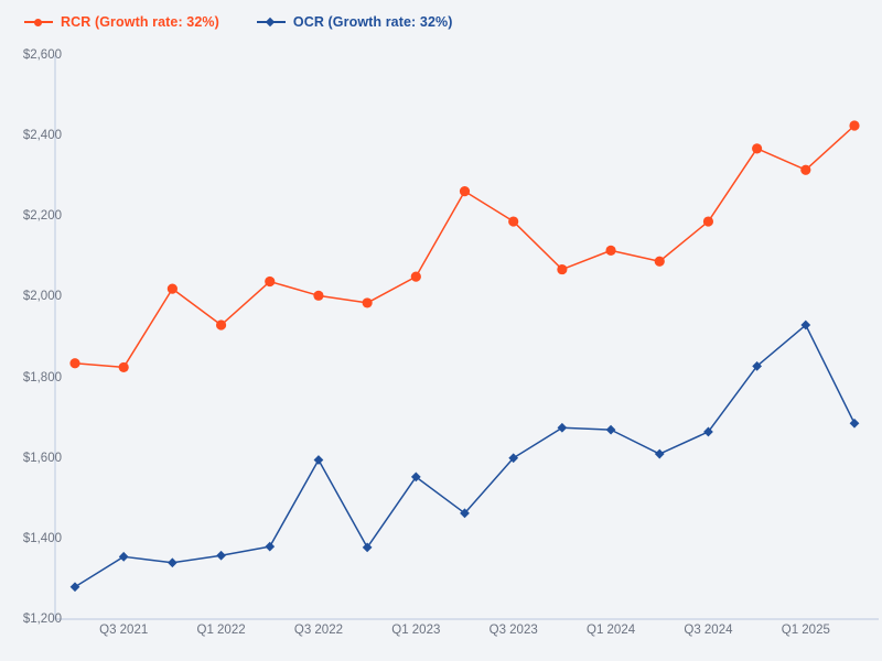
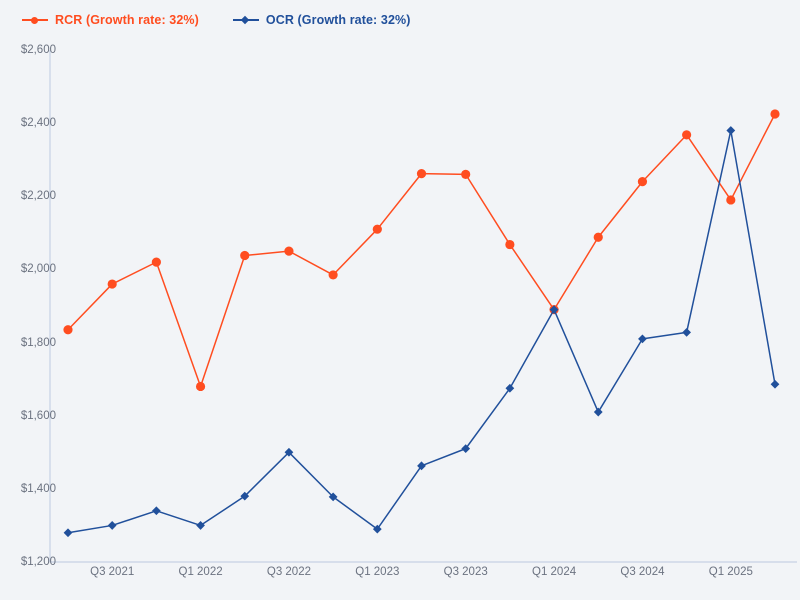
RCR (Growth rate: 32%)/Q3 2021: $1820 -> $1960
OCR (Growth rate: 32%)/Q3 2021: $1360 -> $1300
RCR (Growth rate: 32%)/Q1 2022: $1930 -> $1680
OCR (Growth rate: 32%)/Q1 2022: $1360 -> $1300
RCR (Growth rate: 32%)/Q3 2022: $2000 -> $2050
OCR (Growth rate: 32%)/Q3 2022: $1600 -> $1500
RCR (Growth rate: 32%)/Q1 2023: $2050 -> $2110
OCR (Growth rate: 32%)/Q1 2023: $1550 -> $1290
RCR (Growth rate: 32%)/Q3 2023: $2190 -> $2260
OCR (Growth rate: 32%)/Q3 2023: $1600 -> $1510
RCR (Growth rate: 32%)/Q1 2024: $2120 -> $1890
OCR (Growth rate: 32%)/Q1 2024: $1670 -> $1890
RCR (Growth rate: 32%)/Q3 2024: $2190 -> $2240
OCR (Growth rate: 32%)/Q3 2024: $1660 -> $1810
RCR (Growth rate: 32%)/Q1 2025: $2320 -> $2190
OCR (Growth rate: 32%)/Q1 2025: $1930 -> $2380
